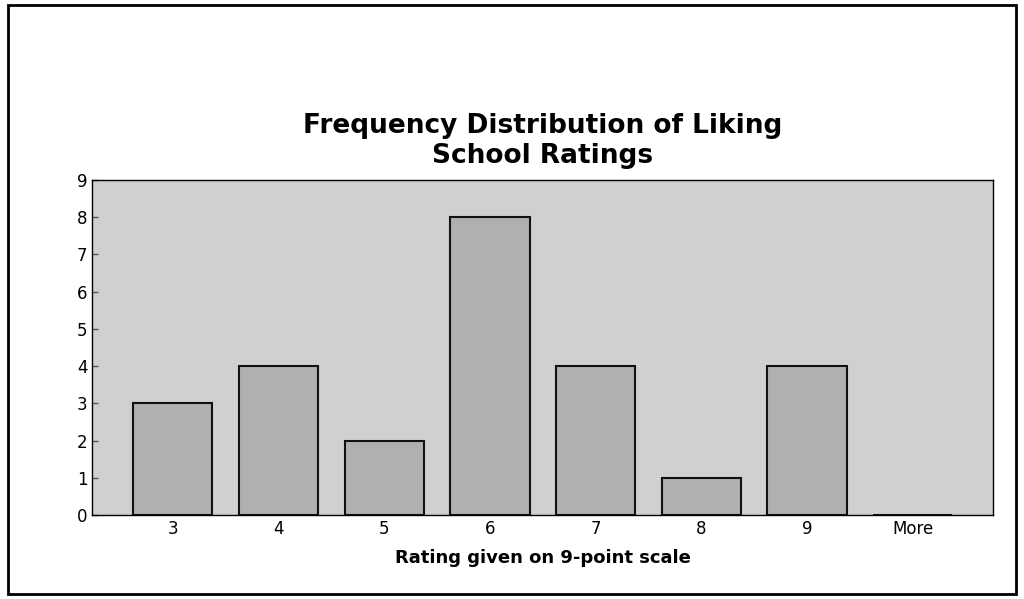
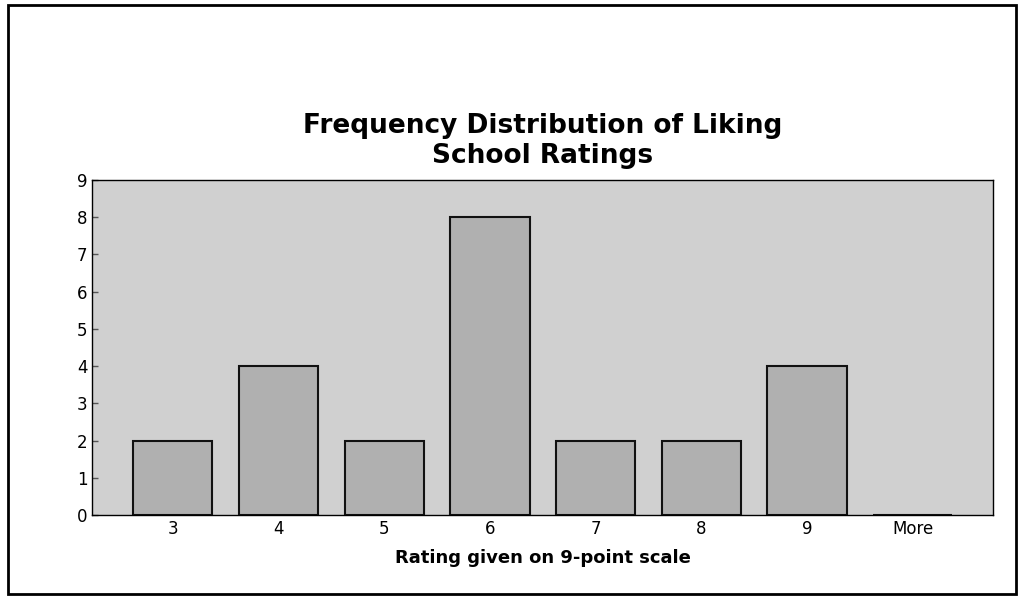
3: 3 -> 2
7: 4 -> 2
8: 1 -> 2
